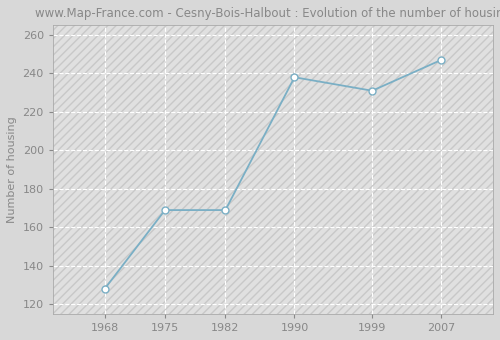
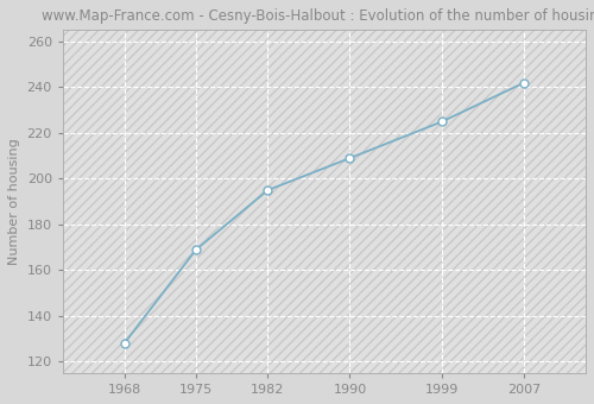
1982: 169 -> 195
1990: 238 -> 209
1999: 231 -> 225
2007: 247 -> 242
